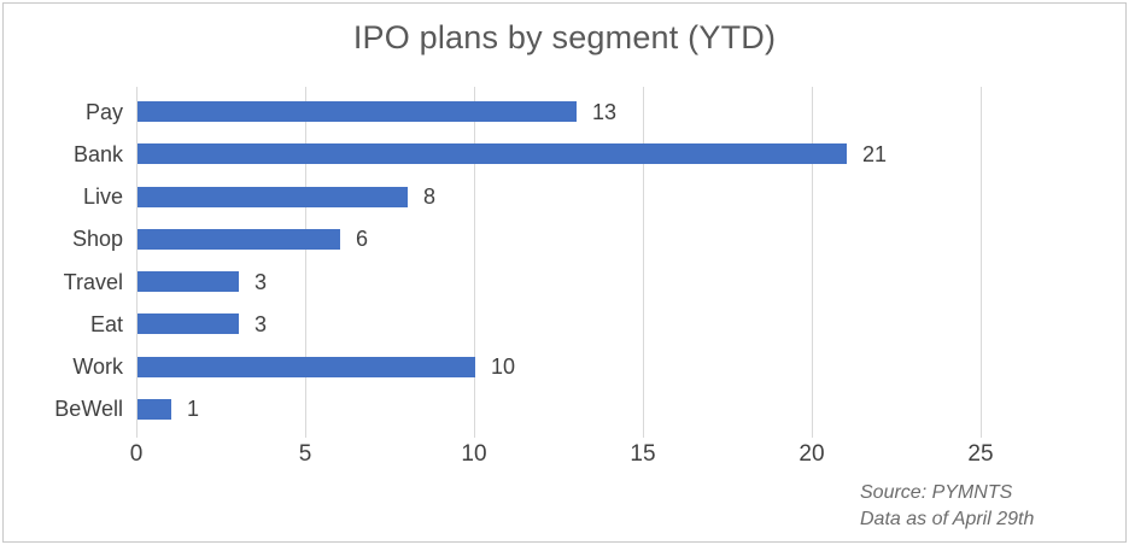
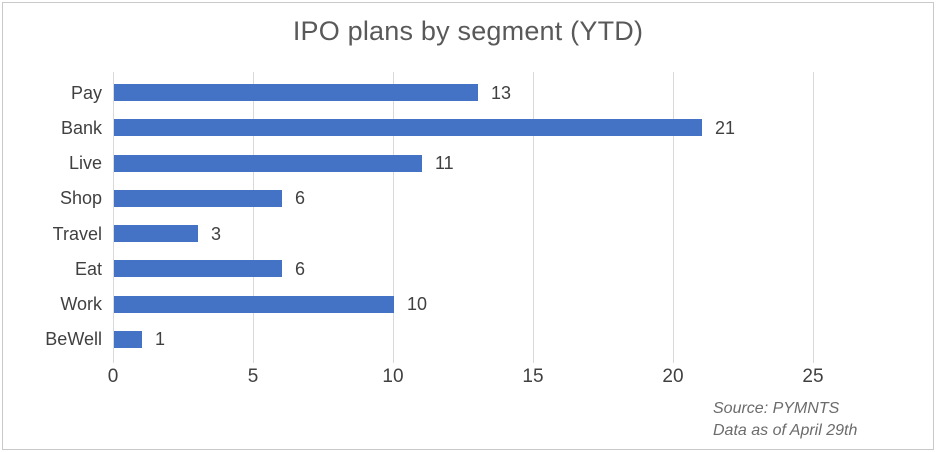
Live: 8 -> 11
Eat: 3 -> 6
